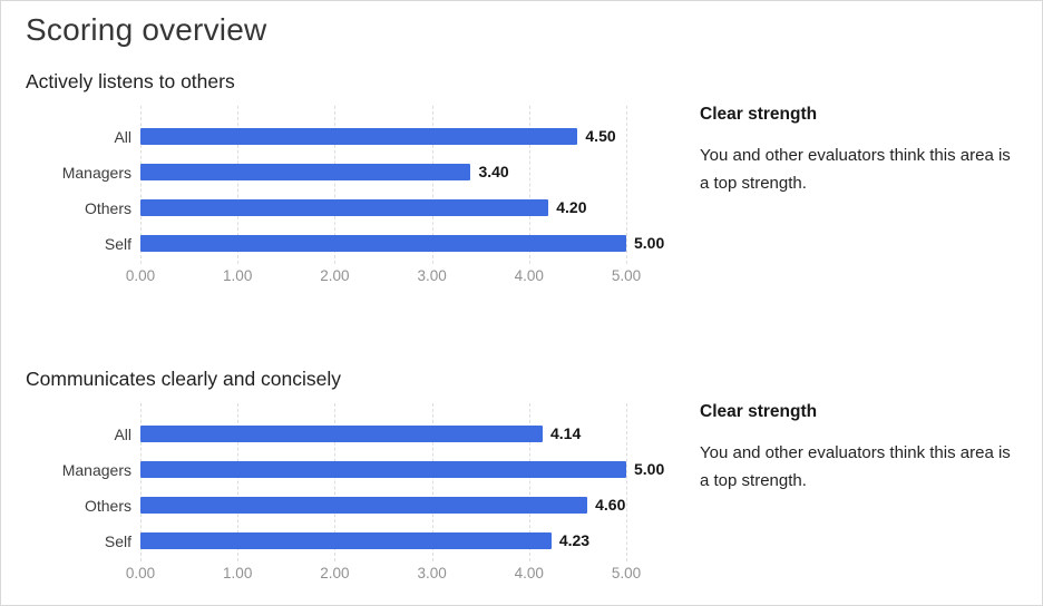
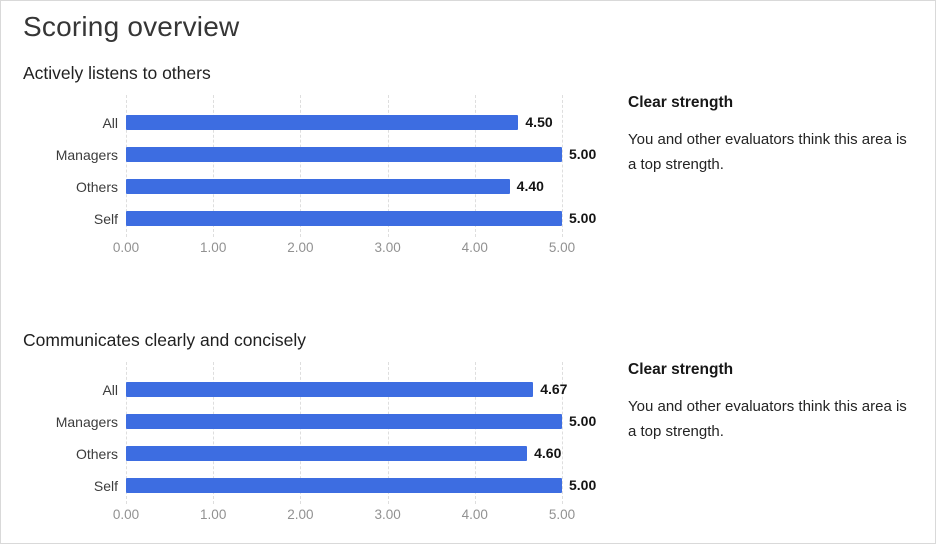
Actively listens to others/Managers: 3.40 -> 5.00
Actively listens to others/Others: 4.20 -> 4.40
Communicates clearly and concisely/All: 4.14 -> 4.67
Communicates clearly and concisely/Self: 4.23 -> 5.00
